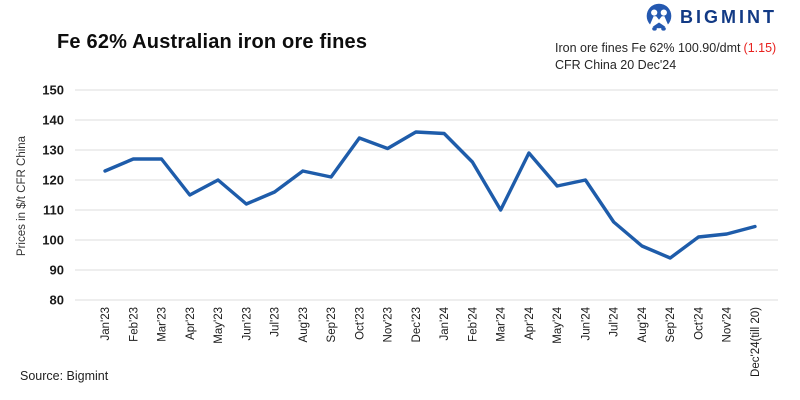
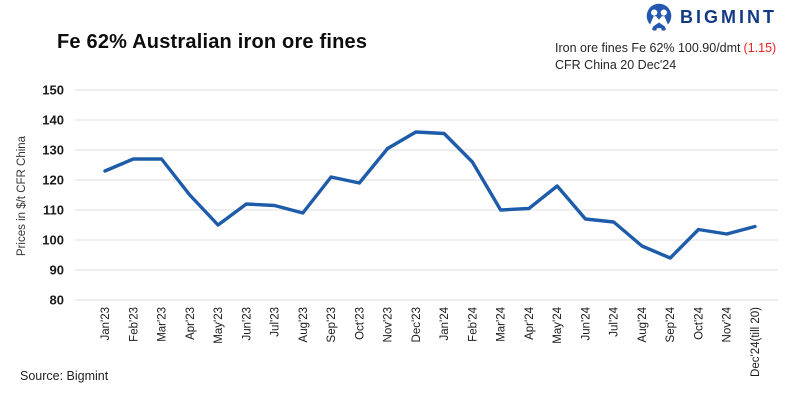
May'23: 120 -> 105
Jul'23: 116 -> 112
Aug'23: 123 -> 109
Oct'23: 134 -> 119
Apr'24: 129 -> 110
Jun'24: 120 -> 107
Oct'24: 101 -> 104
